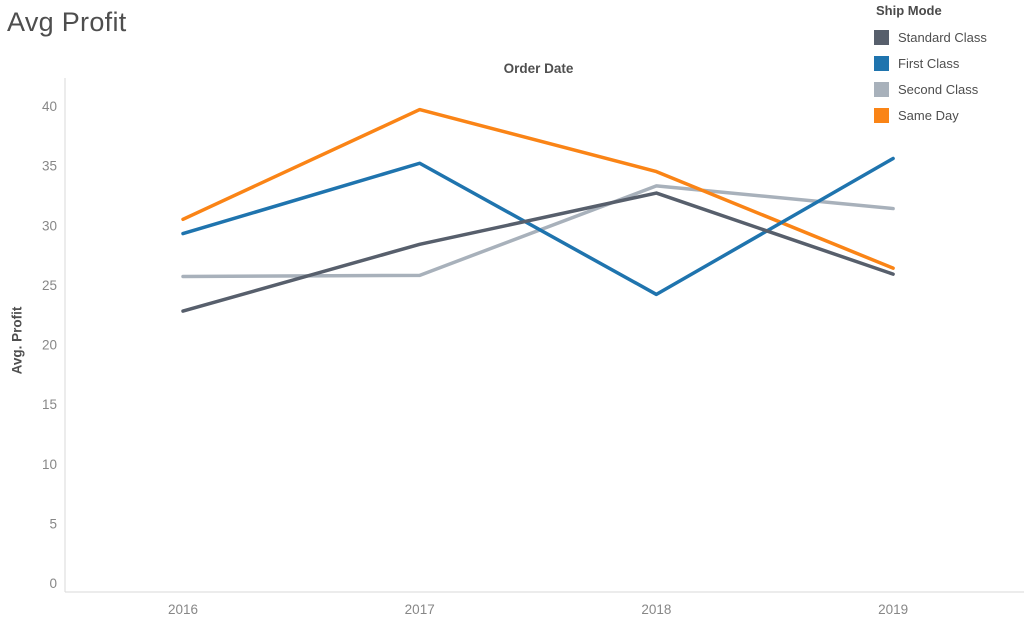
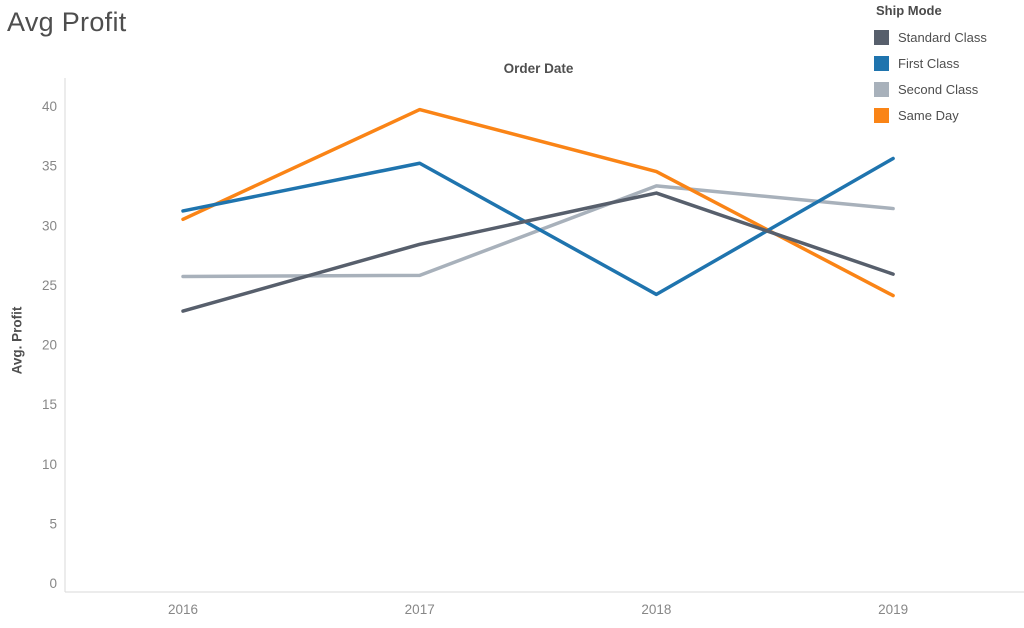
First Class/2016: 29.3 -> 31.2
Same Day/2019: 26.4 -> 24.1
